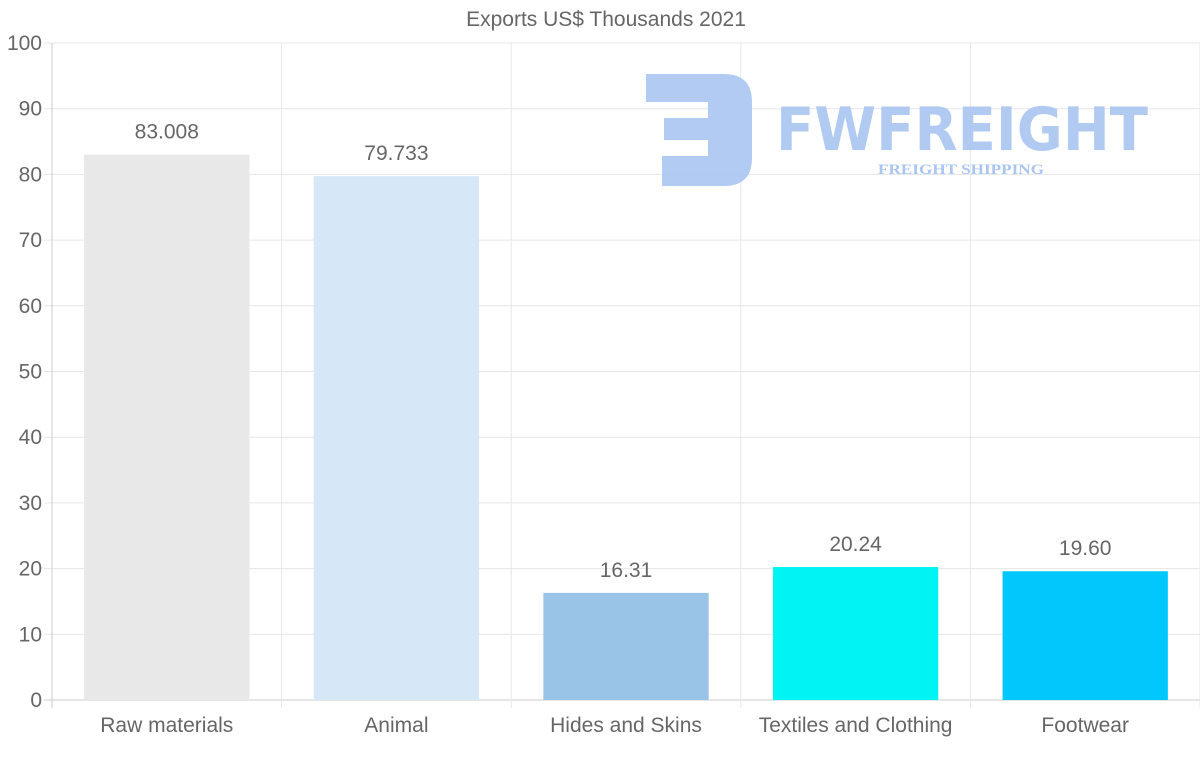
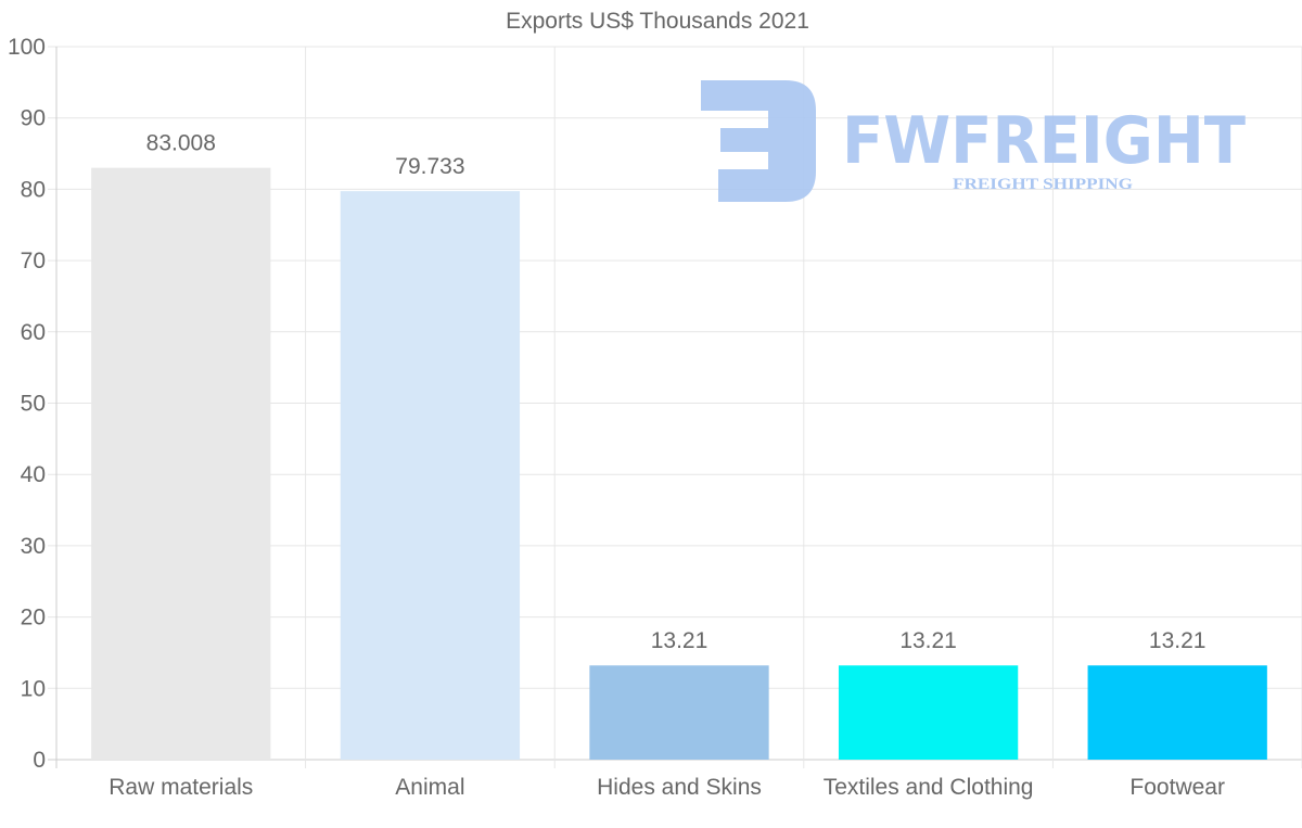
Hides and Skins: 16.31 -> 13.21
Textiles and Clothing: 20.24 -> 13.21
Footwear: 19.60 -> 13.21
